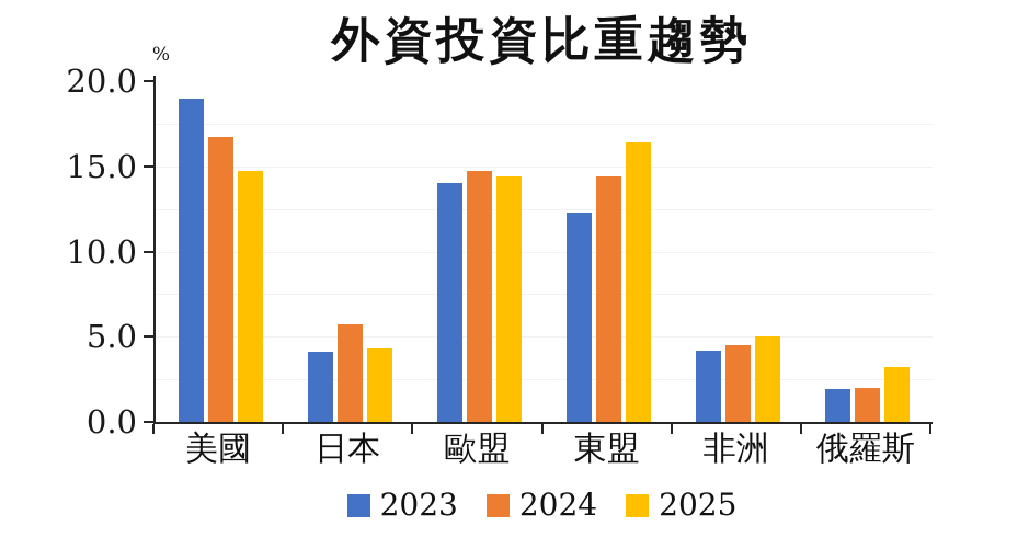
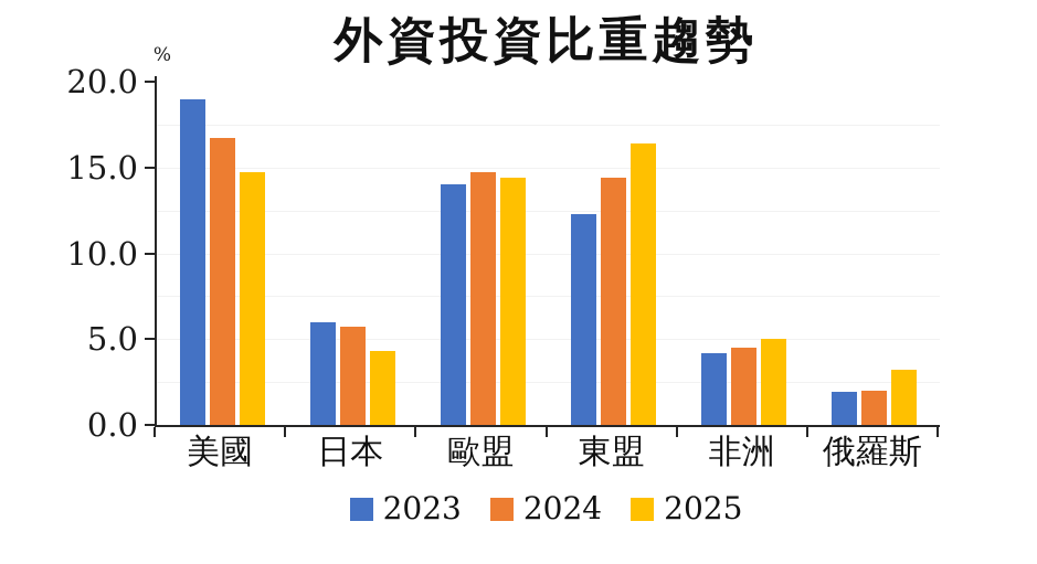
2023/日本: 4.1 -> 6.0
